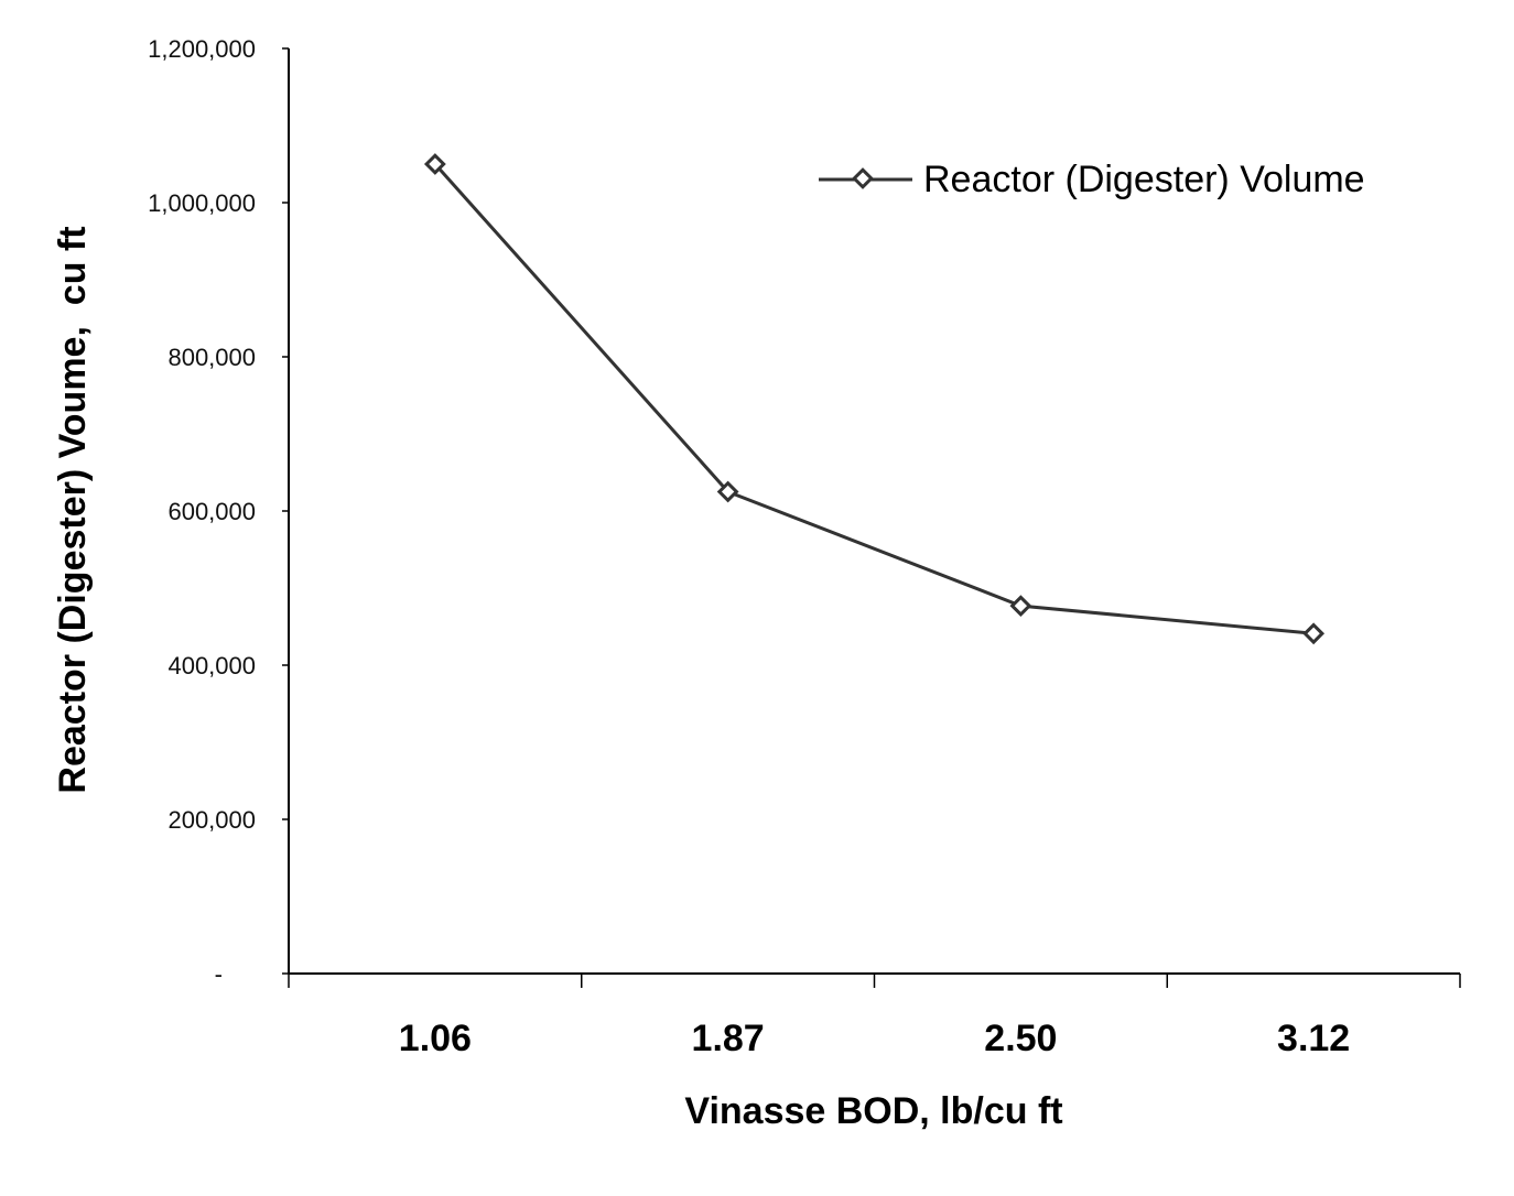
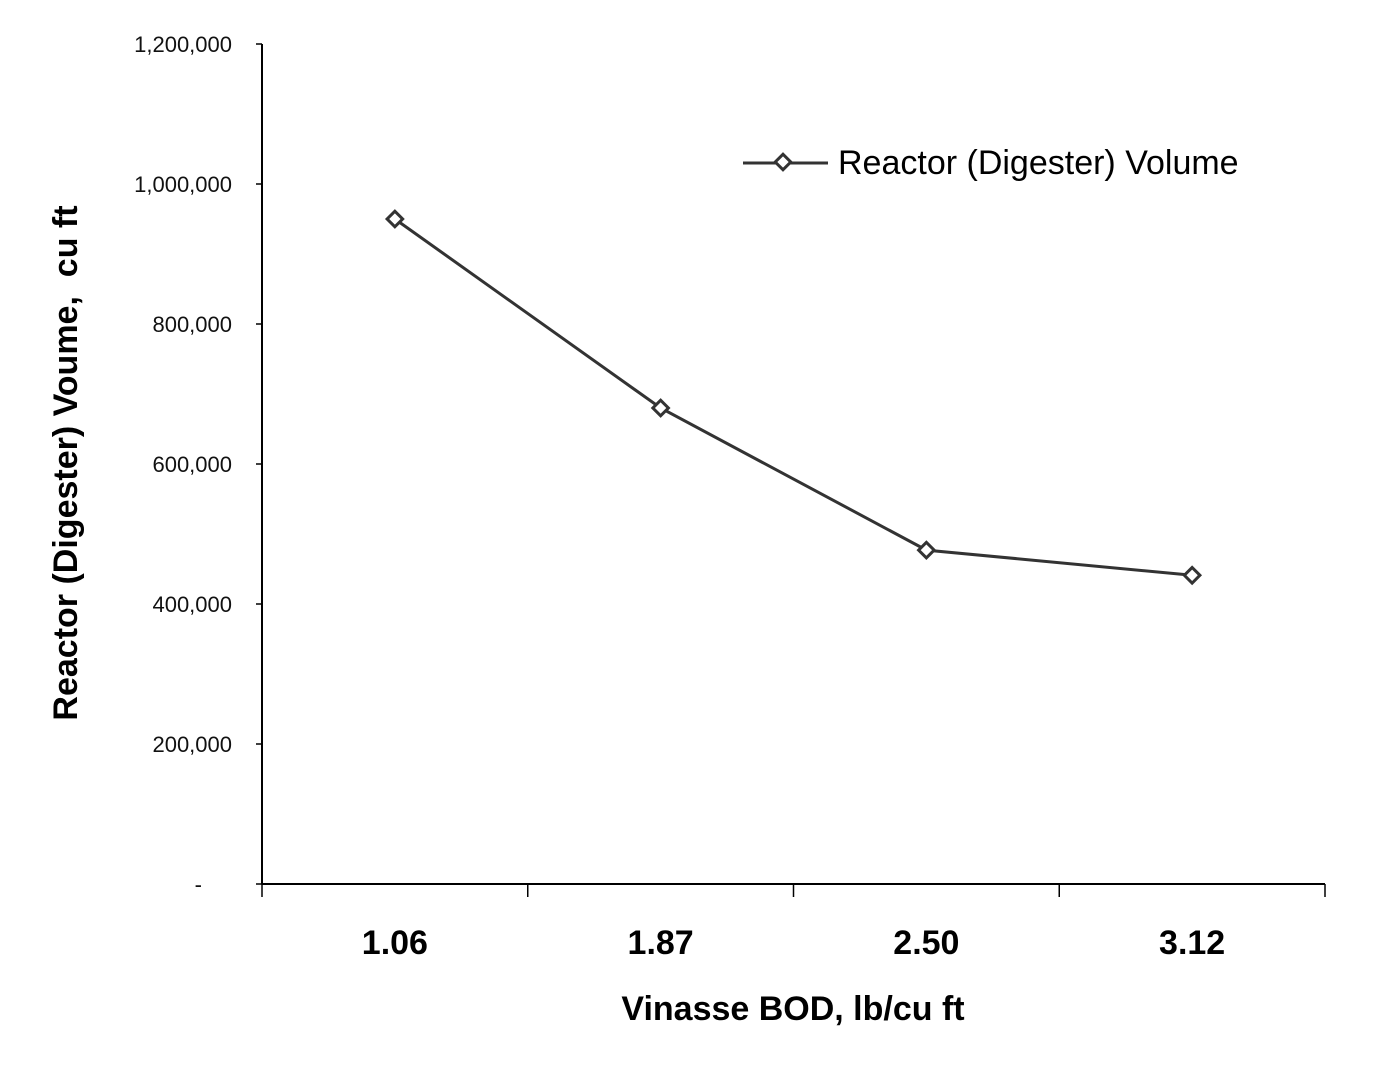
1.06: 1050000 -> 950000
1.87: 620000 -> 680000
